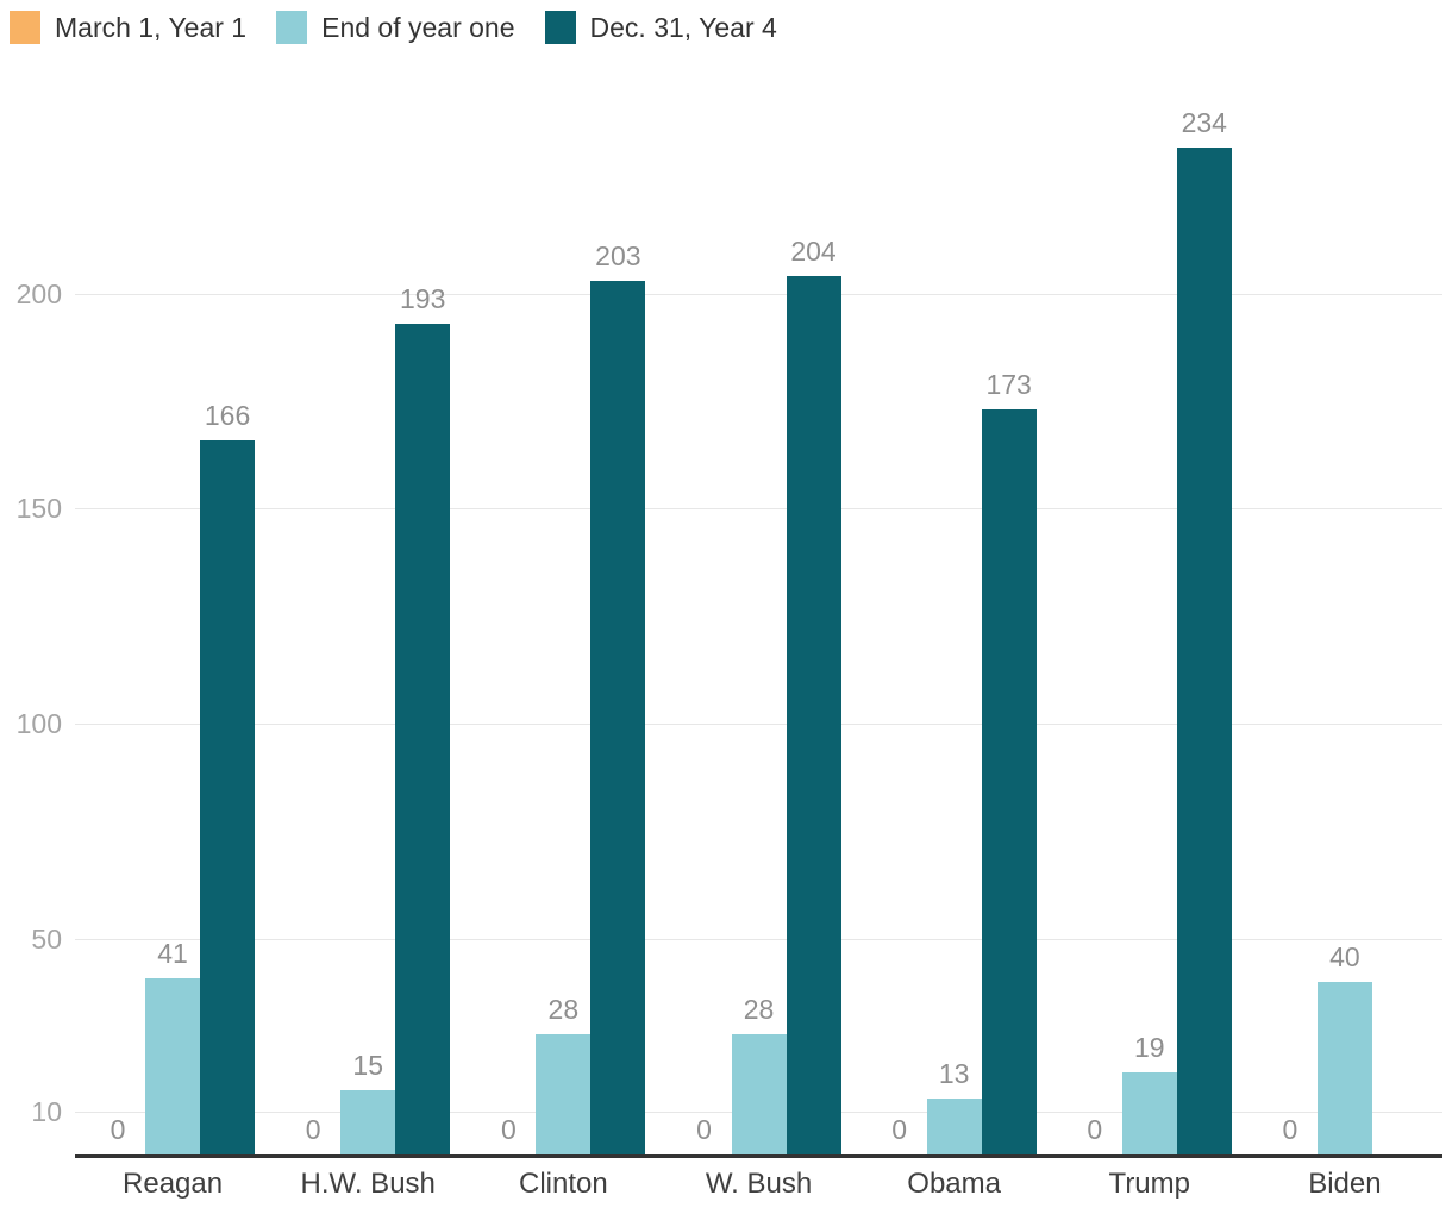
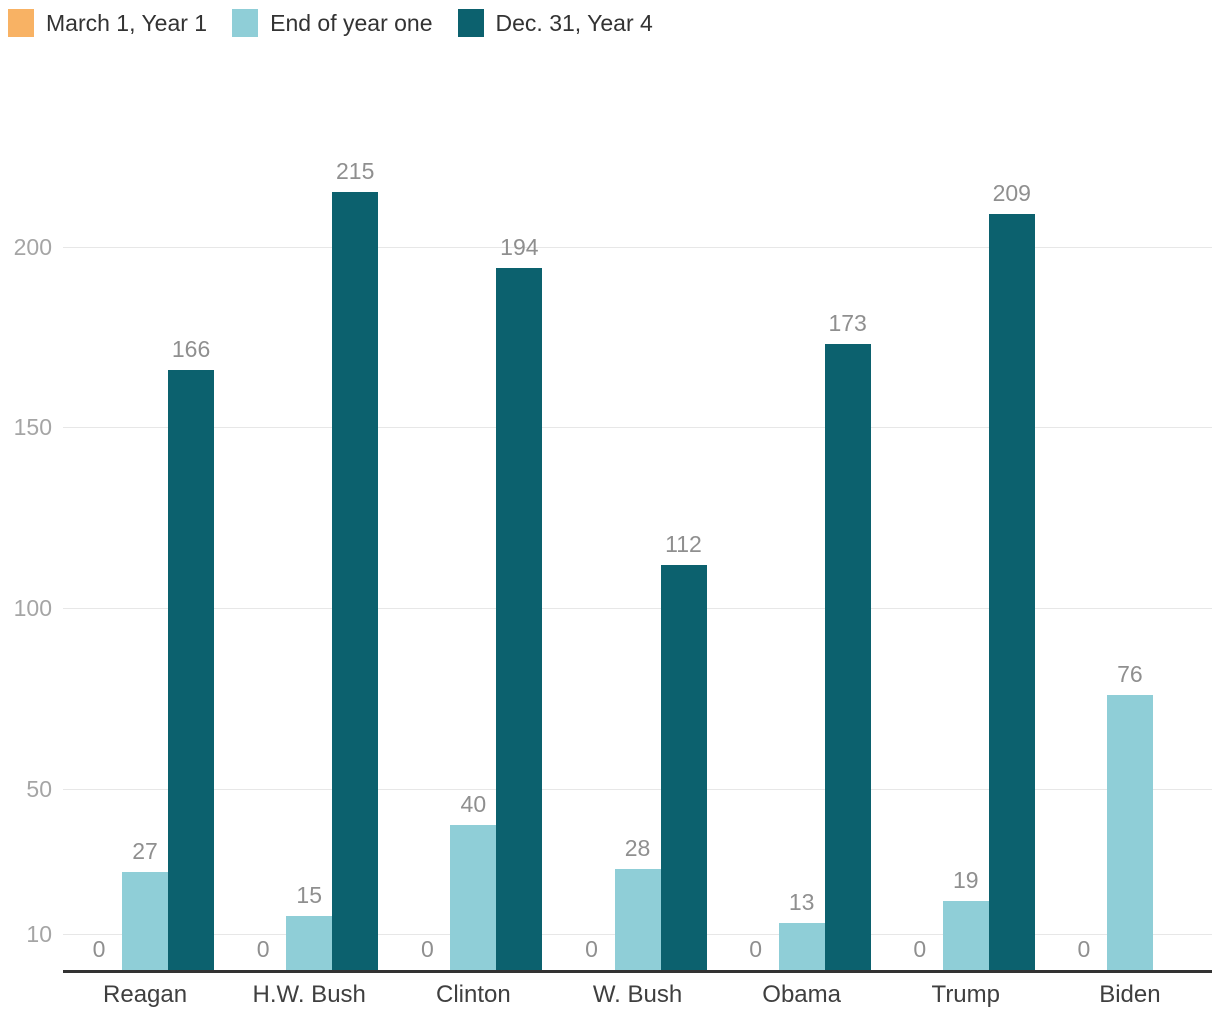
End of year one/Reagan: 41 -> 27
Dec. 31, Year 4/H.W. Bush: 193 -> 215
End of year one/Clinton: 28 -> 40
Dec. 31, Year 4/Clinton: 203 -> 194
Dec. 31, Year 4/W. Bush: 204 -> 112
Dec. 31, Year 4/Trump: 234 -> 209
End of year one/Biden: 40 -> 76
